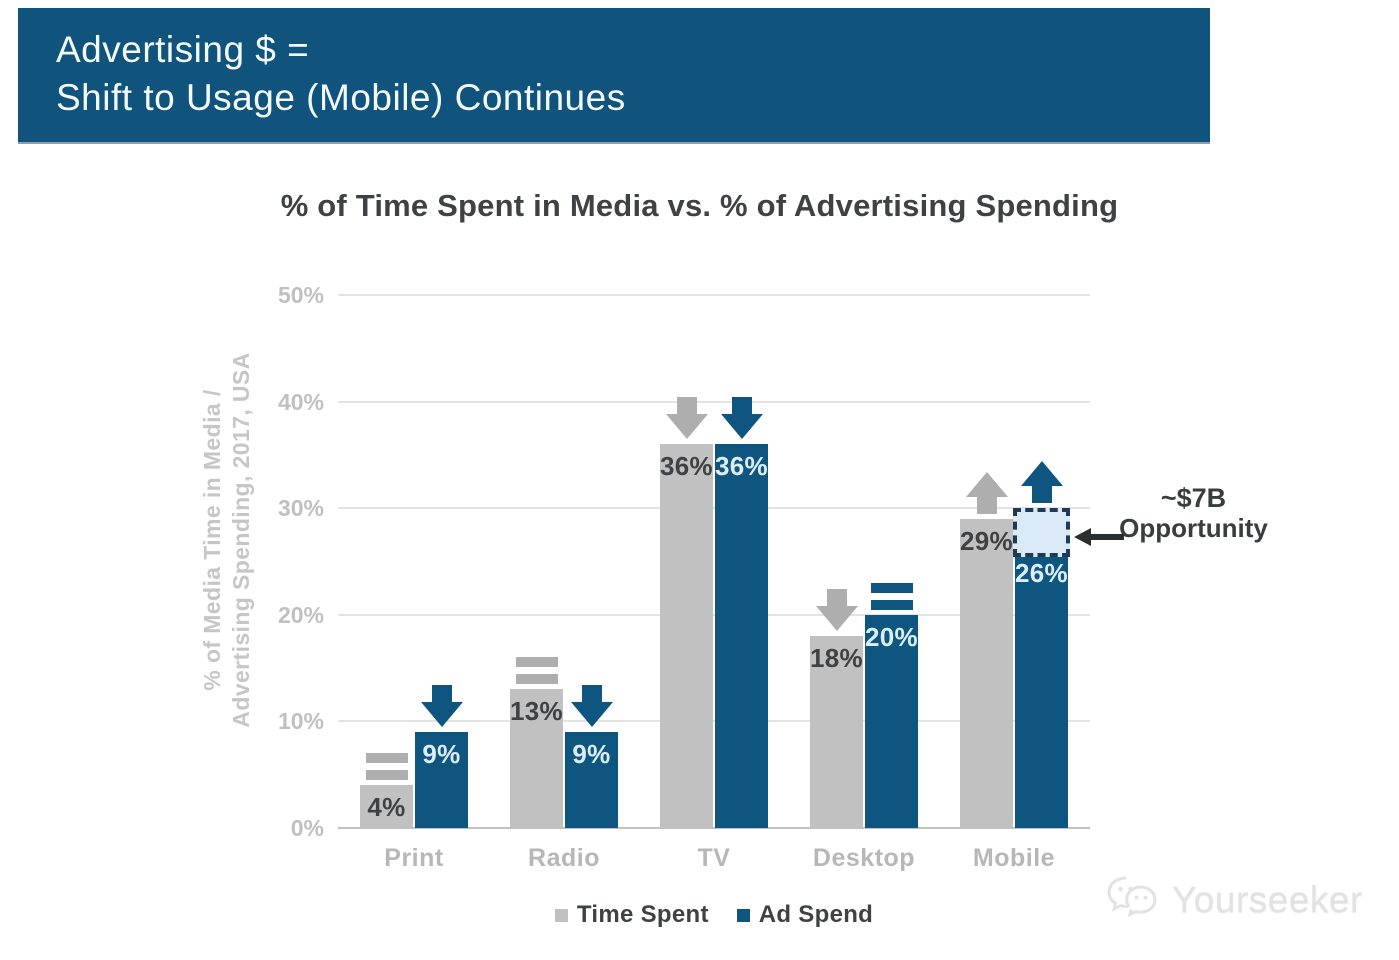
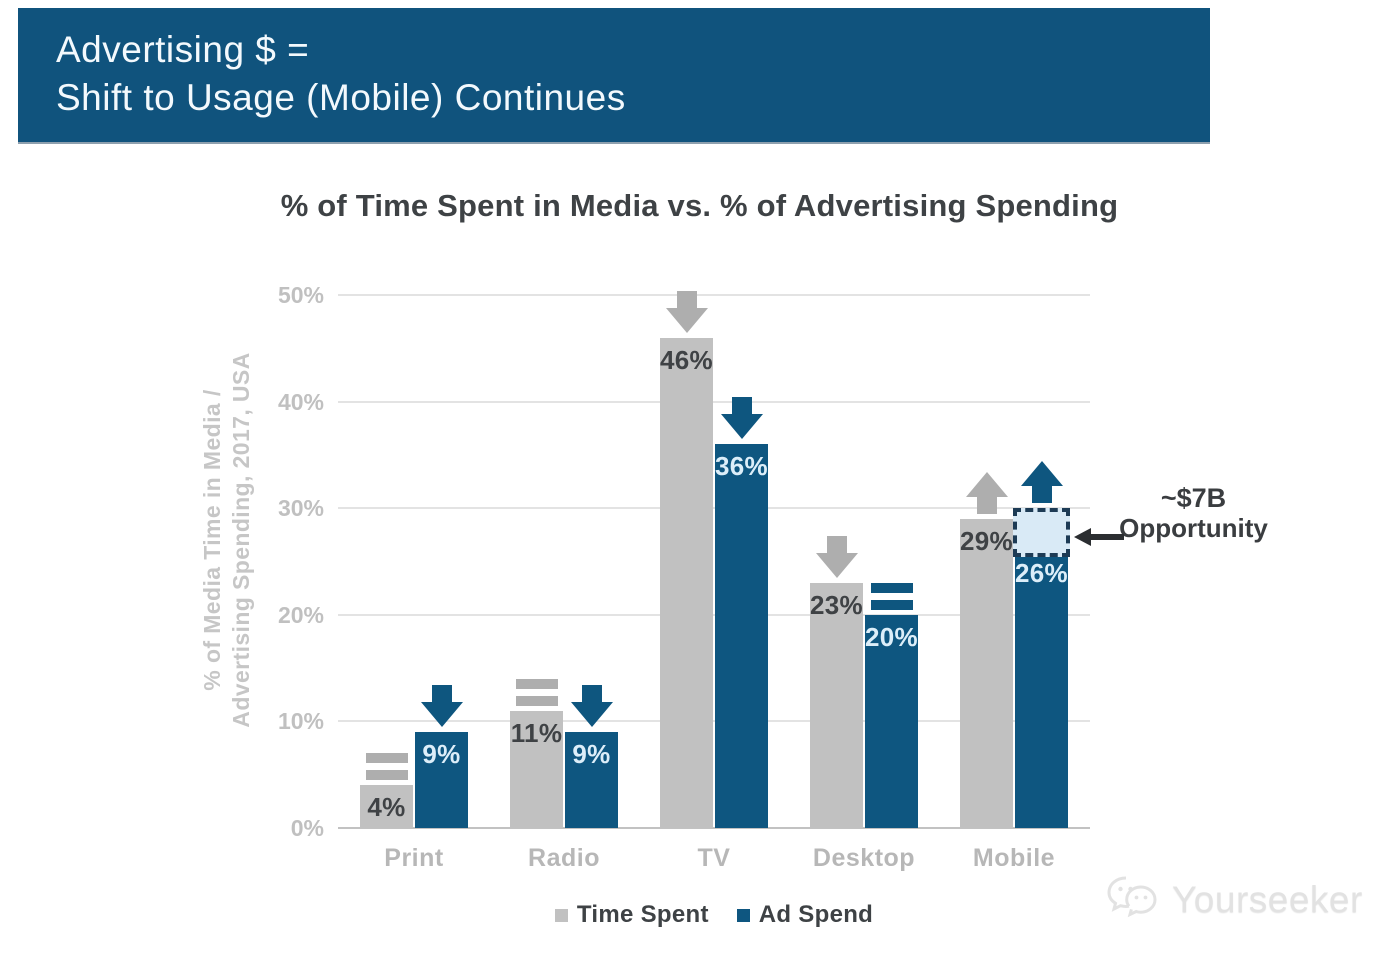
Time Spent/Radio: 13% -> 11%
Time Spent/TV: 36% -> 46%
Time Spent/Desktop: 18% -> 23%
